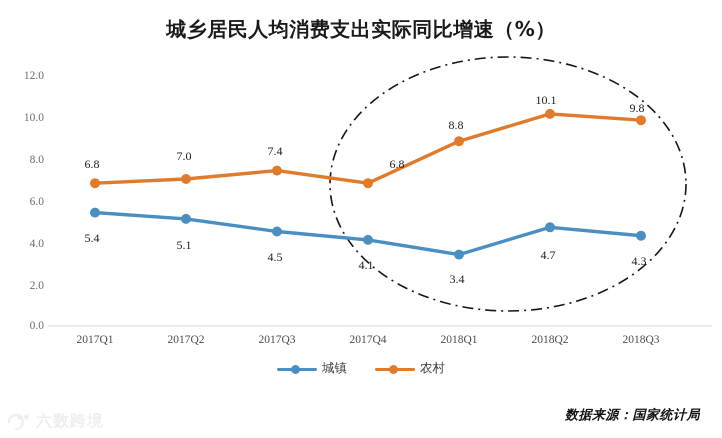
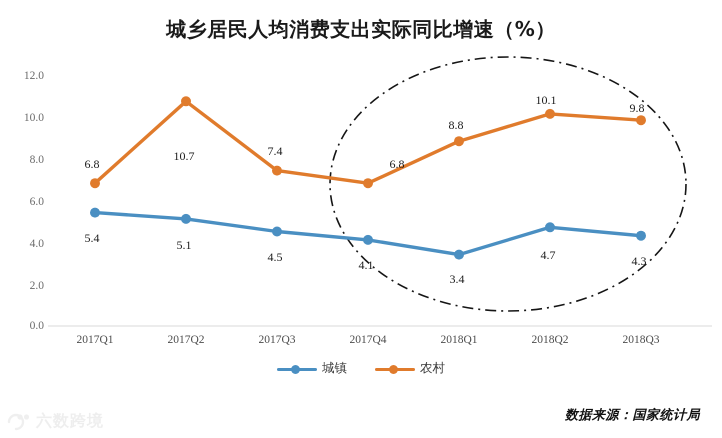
农村/2017Q2: 7.0 -> 10.7
